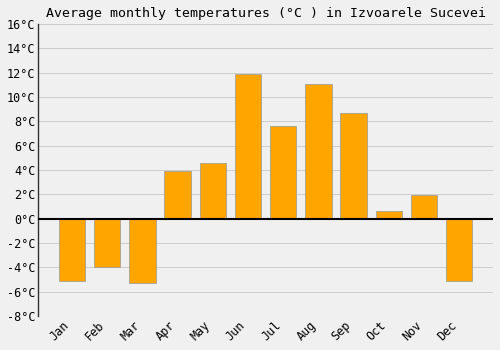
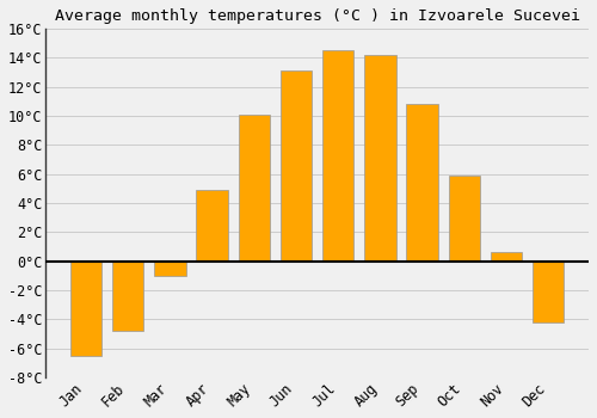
Jan: -5.1°C -> -6.5°C
Feb: -4.0°C -> -4.8°C
Mar: -5.3°C -> -1.0°C
Apr: 3.9°C -> 4.9°C
May: 4.6°C -> 10.1°C
Jun: 11.9°C -> 13.1°C
Jul: 7.6°C -> 14.5°C
Aug: 11.1°C -> 14.2°C
Sep: 8.7°C -> 10.8°C
Oct: 0.6°C -> 5.9°C
Nov: 1.9°C -> 0.6°C
Dec: -5.1°C -> -4.2°C
